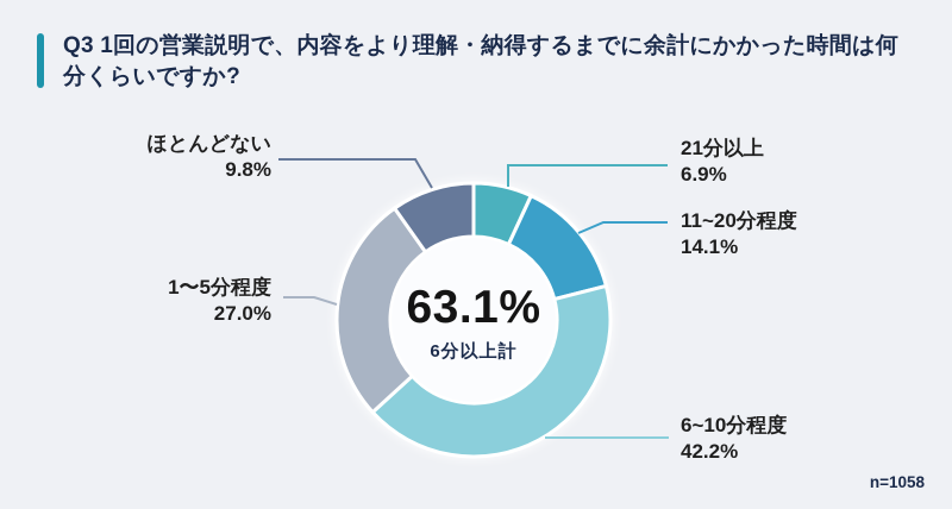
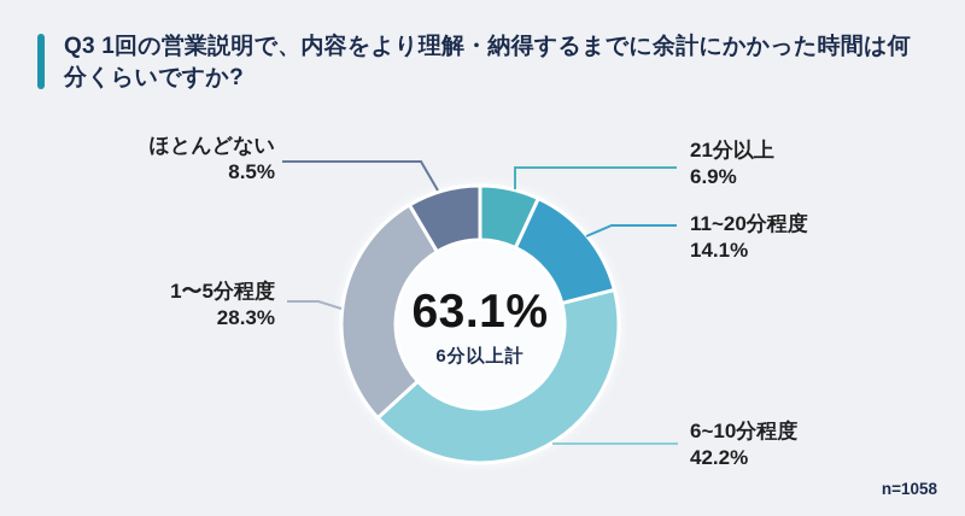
1〜5分程度: 27.0% -> 28.3%
ほとんどない: 9.8% -> 8.5%
